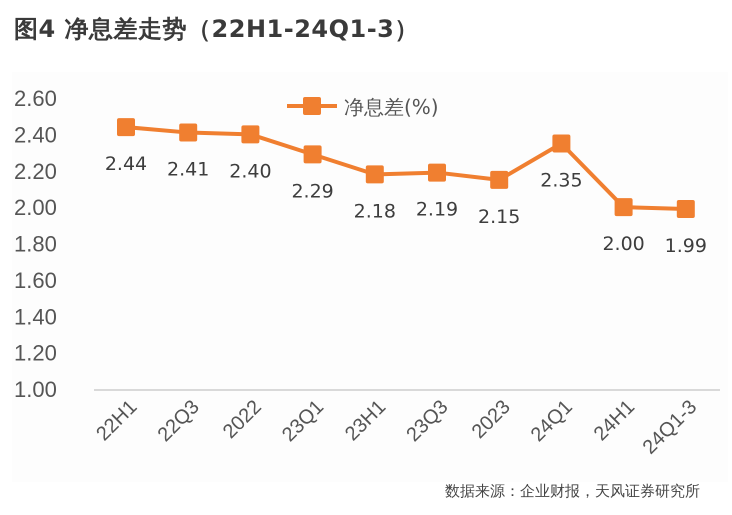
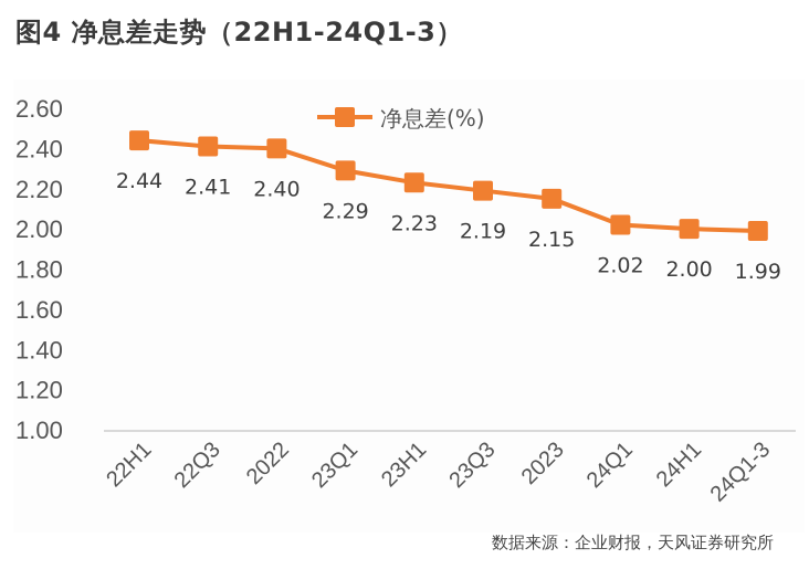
23H1: 2.18 -> 2.23
24Q1: 2.35 -> 2.02
